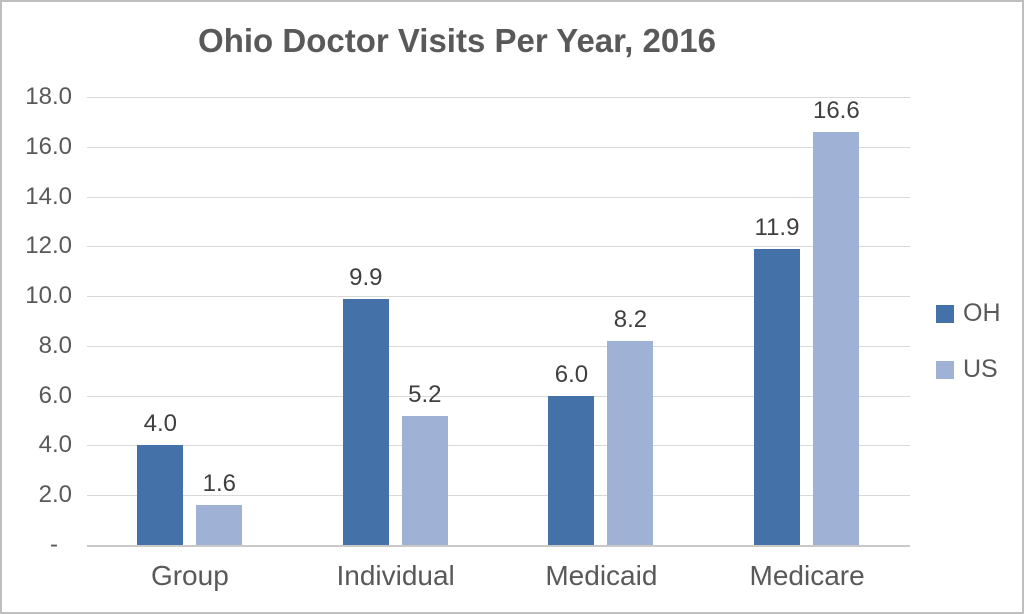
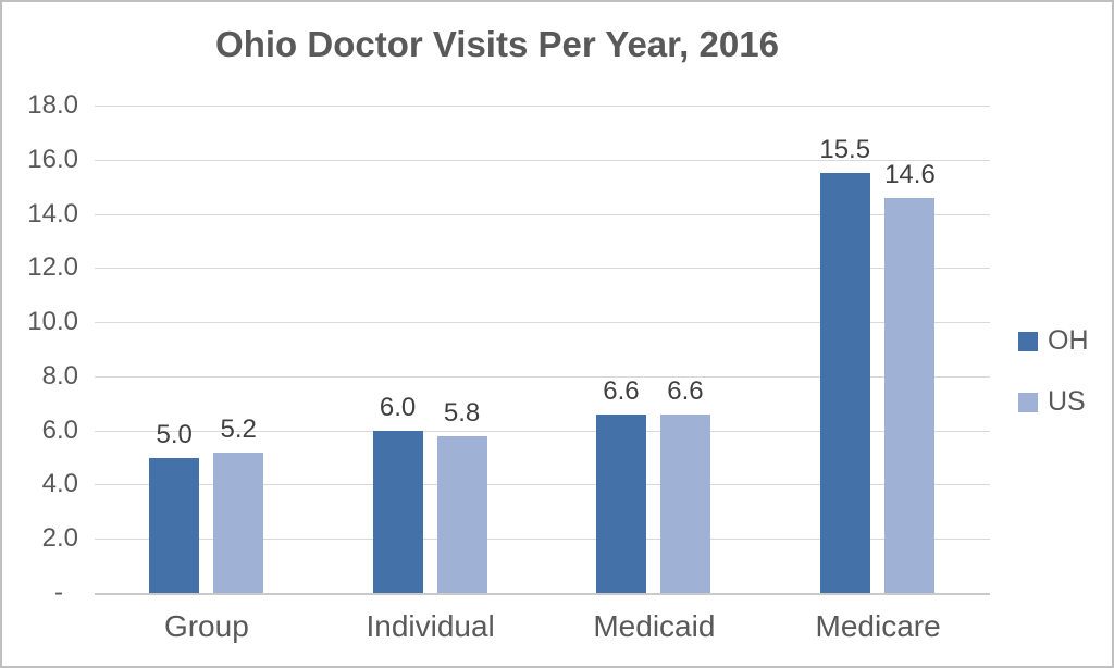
OH/Group: 4.0 -> 5.0
US/Group: 1.6 -> 5.2
OH/Individual: 9.9 -> 6.0
US/Individual: 5.2 -> 5.8
OH/Medicaid: 6.0 -> 6.6
US/Medicaid: 8.2 -> 6.6
OH/Medicare: 11.9 -> 15.5
US/Medicare: 16.6 -> 14.6
